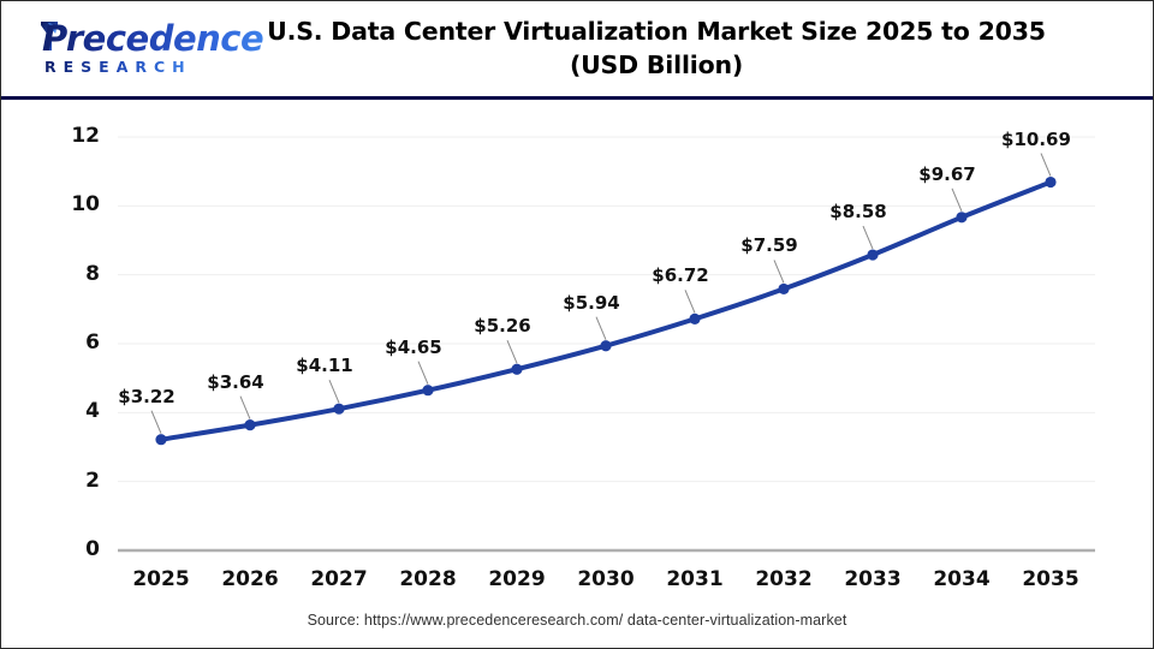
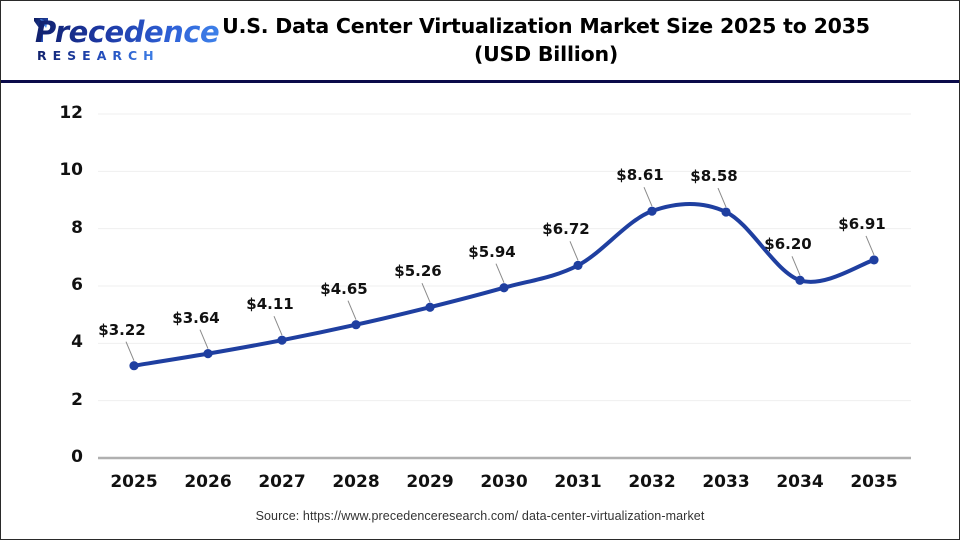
2032: $7.59 -> $8.61
2034: $9.67 -> $6.20
2035: $10.69 -> $6.91
